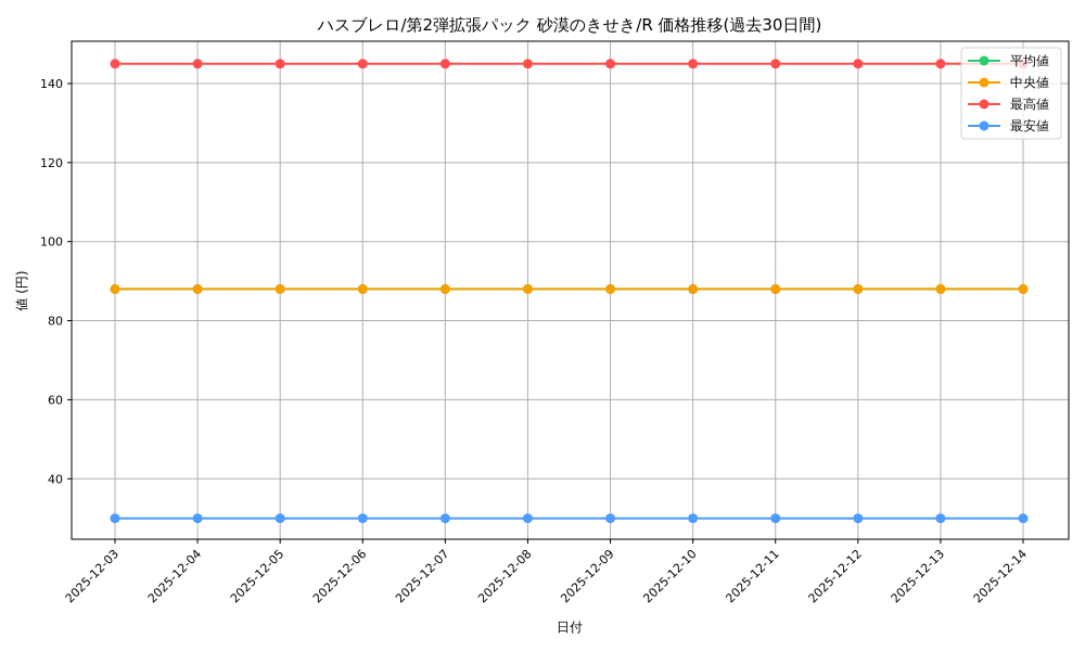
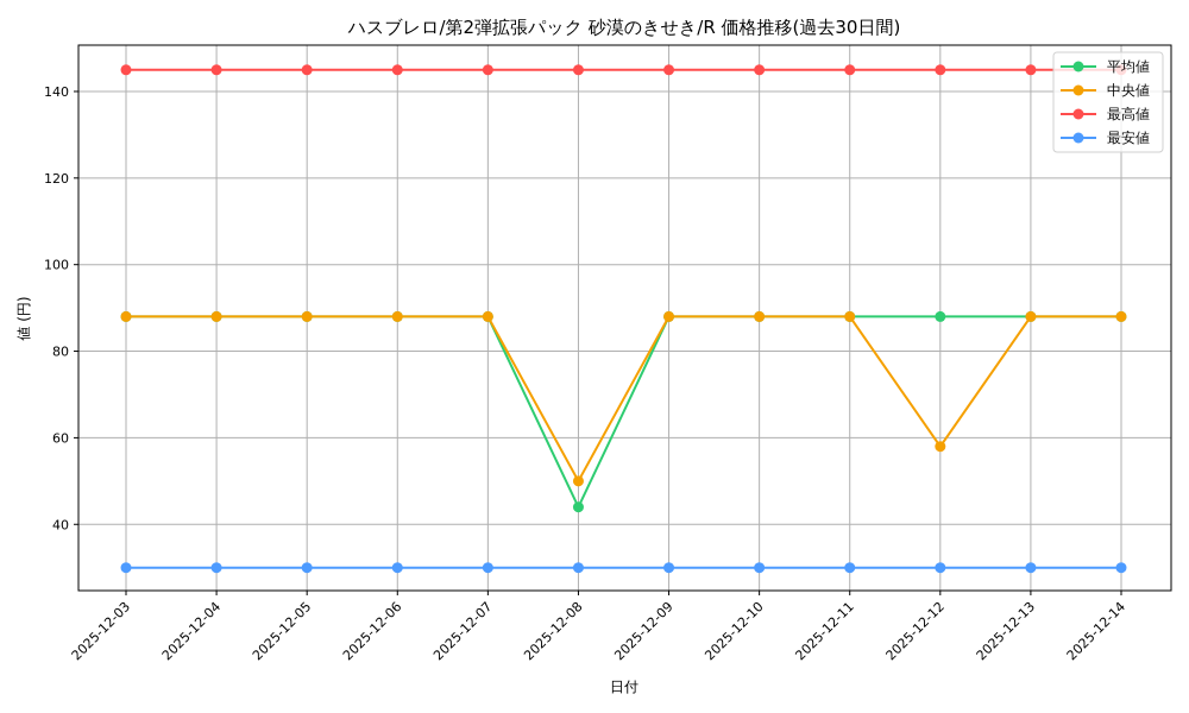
平均値/2025-12-08: 88 -> 44
中央値/2025-12-08: 88 -> 50
中央値/2025-12-12: 88 -> 58
